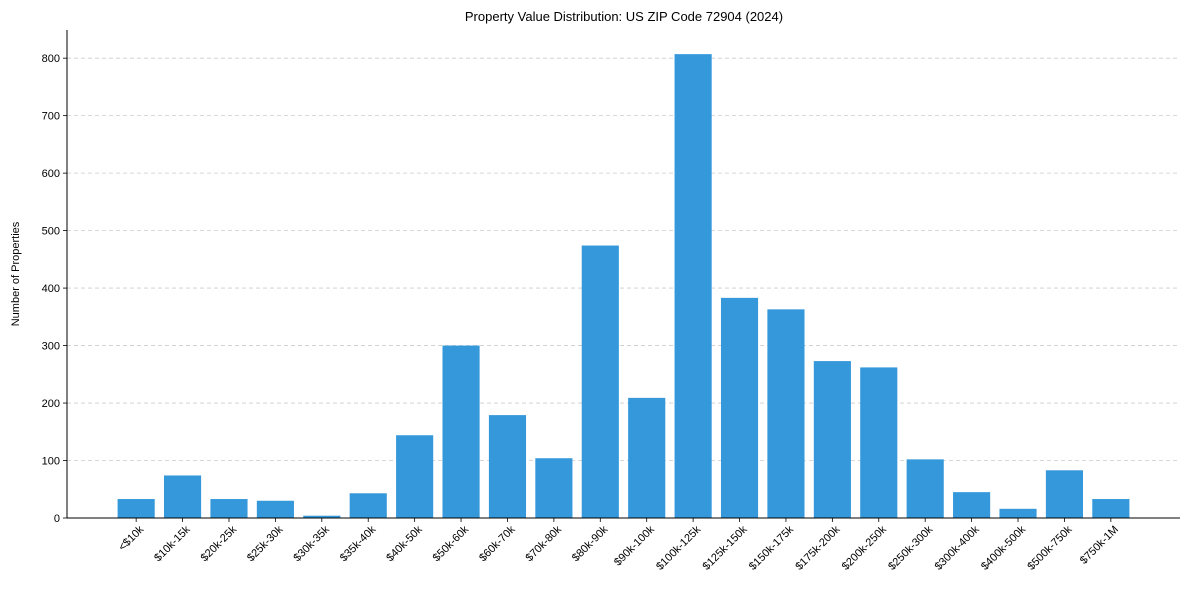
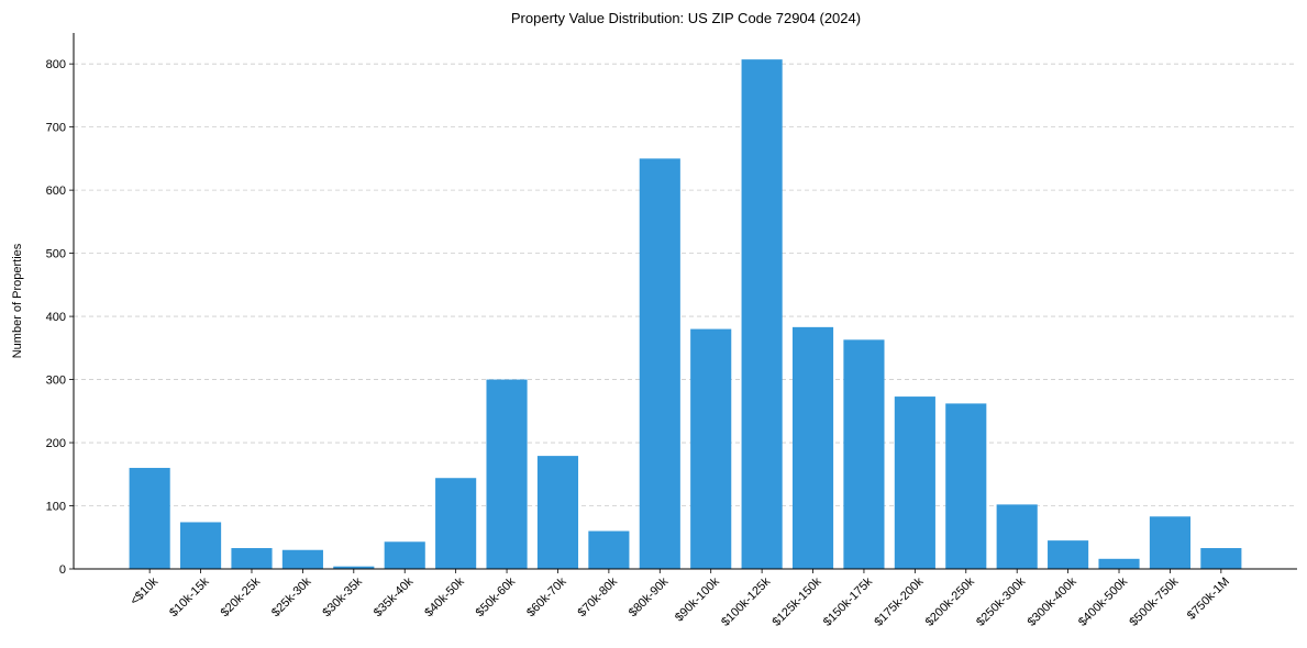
<$10k: 30 -> 160
$70k-80k: 100 -> 60
$80k-90k: 470 -> 650
$90k-100k: 210 -> 380
